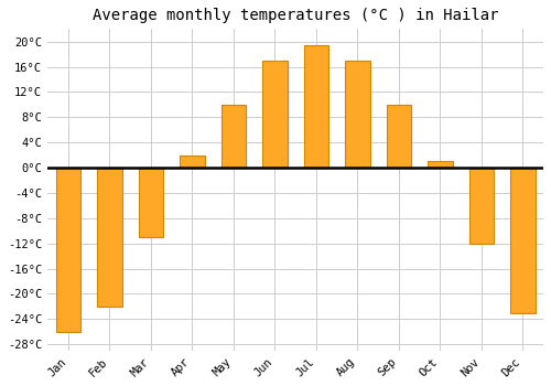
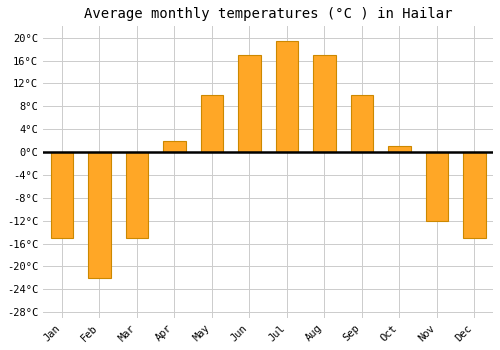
Jan: -26.0°C -> -15.0°C
Mar: -11.0°C -> -15.0°C
Dec: -23.0°C -> -15.0°C
